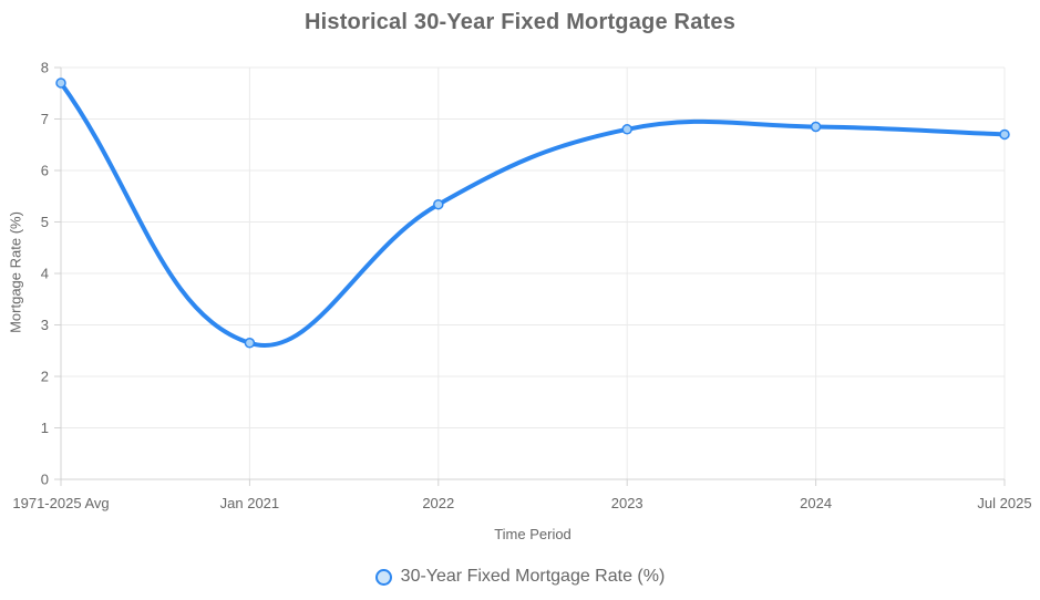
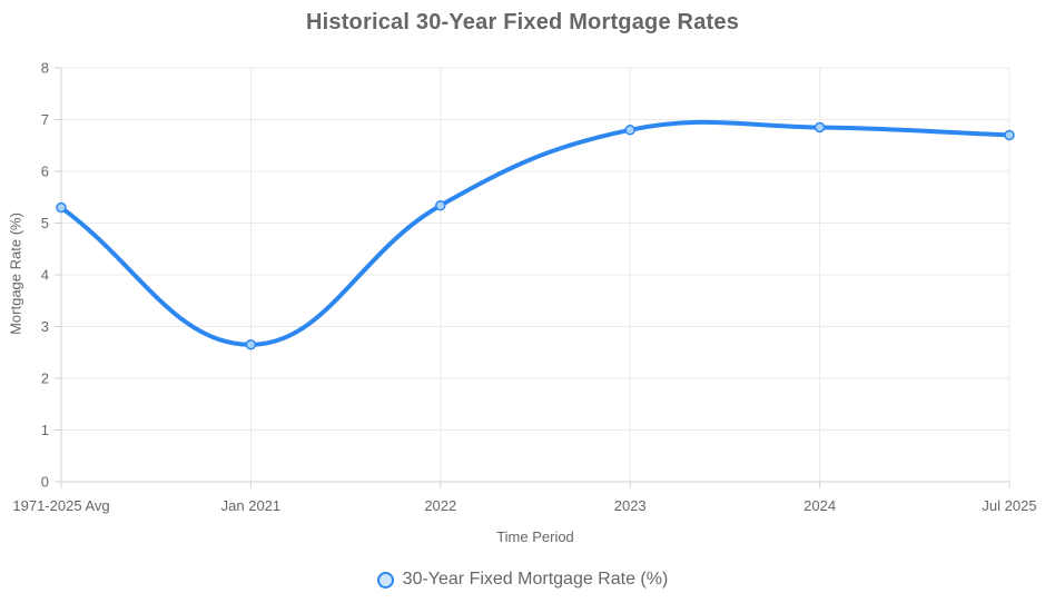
1971-2025 Avg: 7.7 -> 5.3
